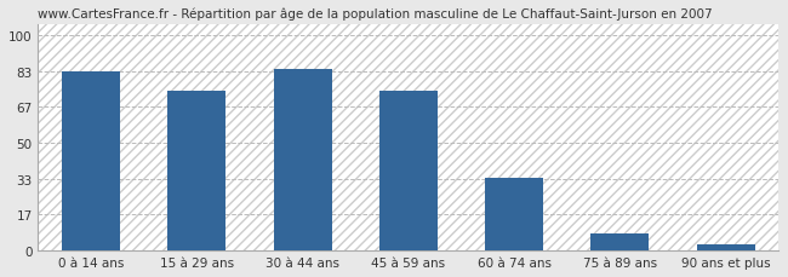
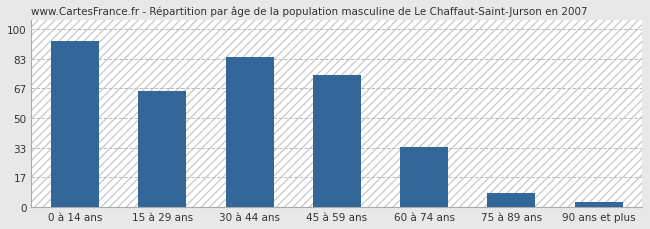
0 à 14 ans: 83 -> 93
15 à 29 ans: 74 -> 65
